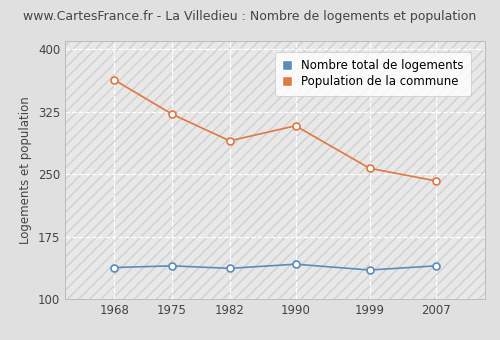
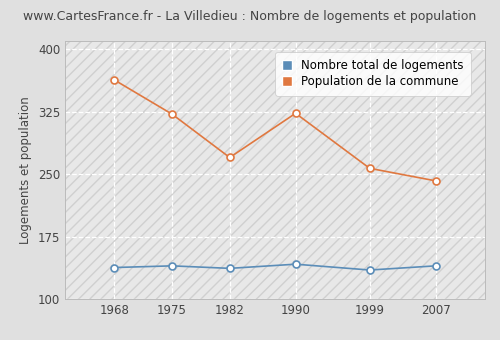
Population de la commune/1982: 290 -> 270
Population de la commune/1990: 308 -> 323
